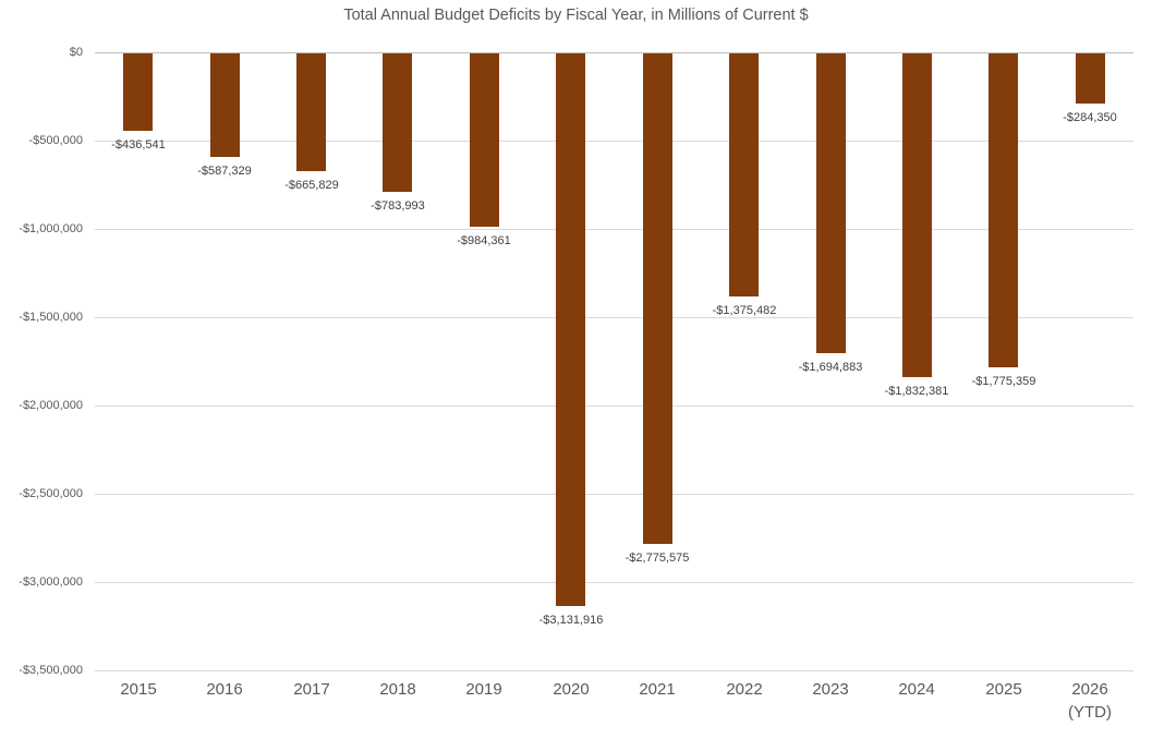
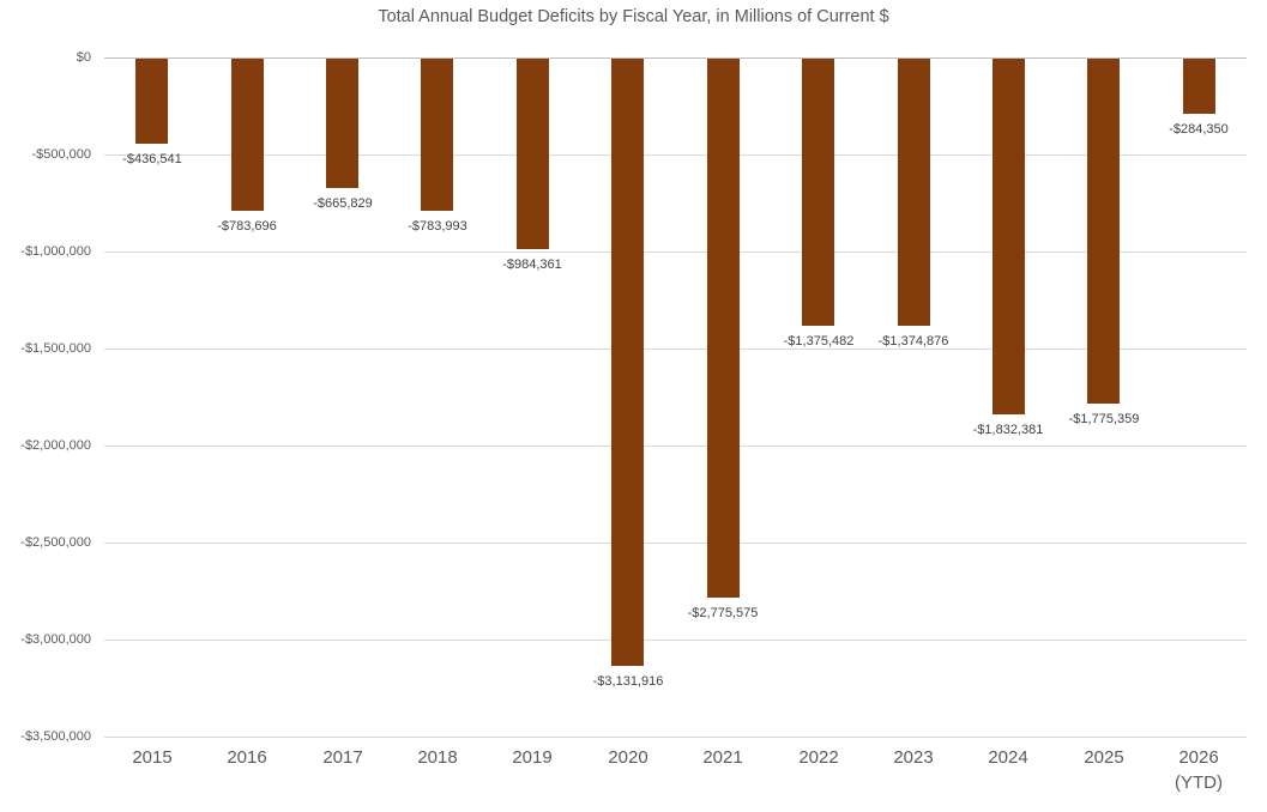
2016: -$587,329 -> -$783,696
2023: -$1,694,883 -> -$1,374,876
